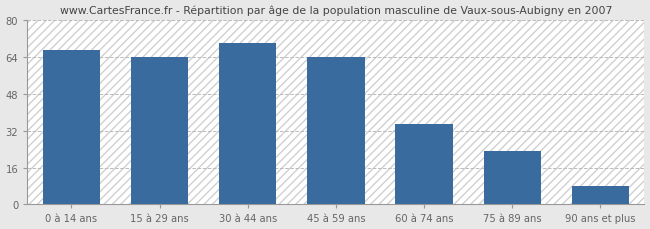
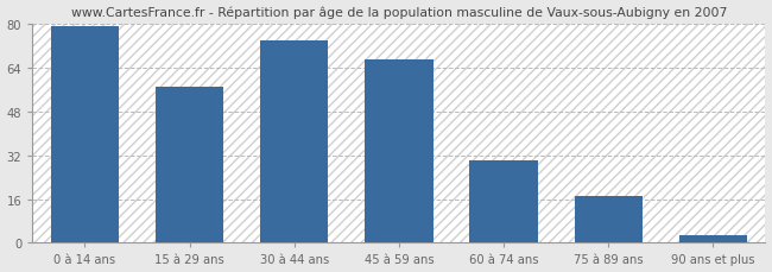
0 à 14 ans: 67 -> 79
15 à 29 ans: 64 -> 57
30 à 44 ans: 70 -> 74
45 à 59 ans: 64 -> 67
60 à 74 ans: 35 -> 30
75 à 89 ans: 23 -> 17
90 ans et plus: 8 -> 3
